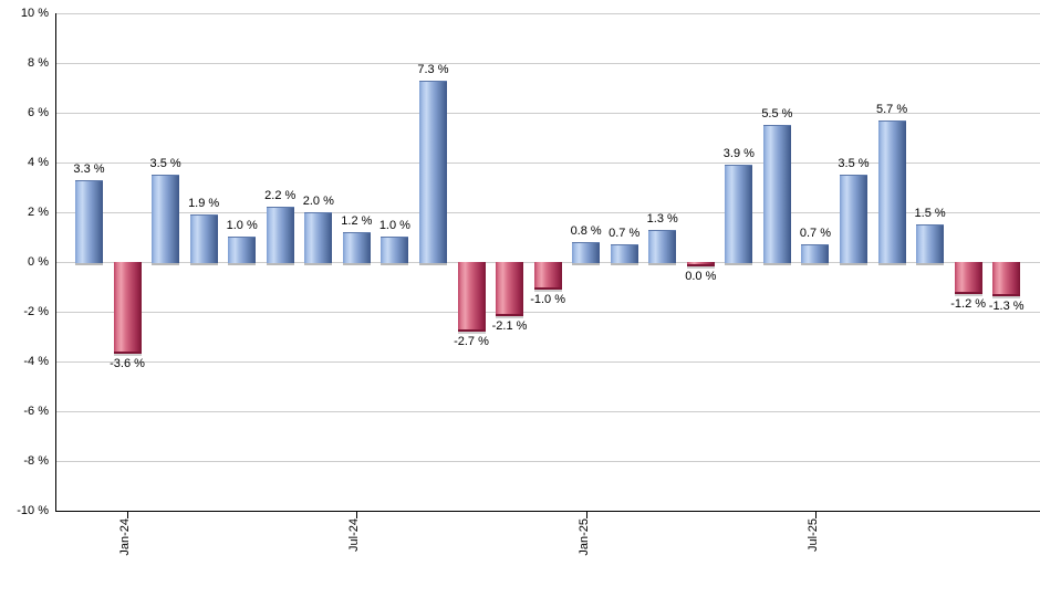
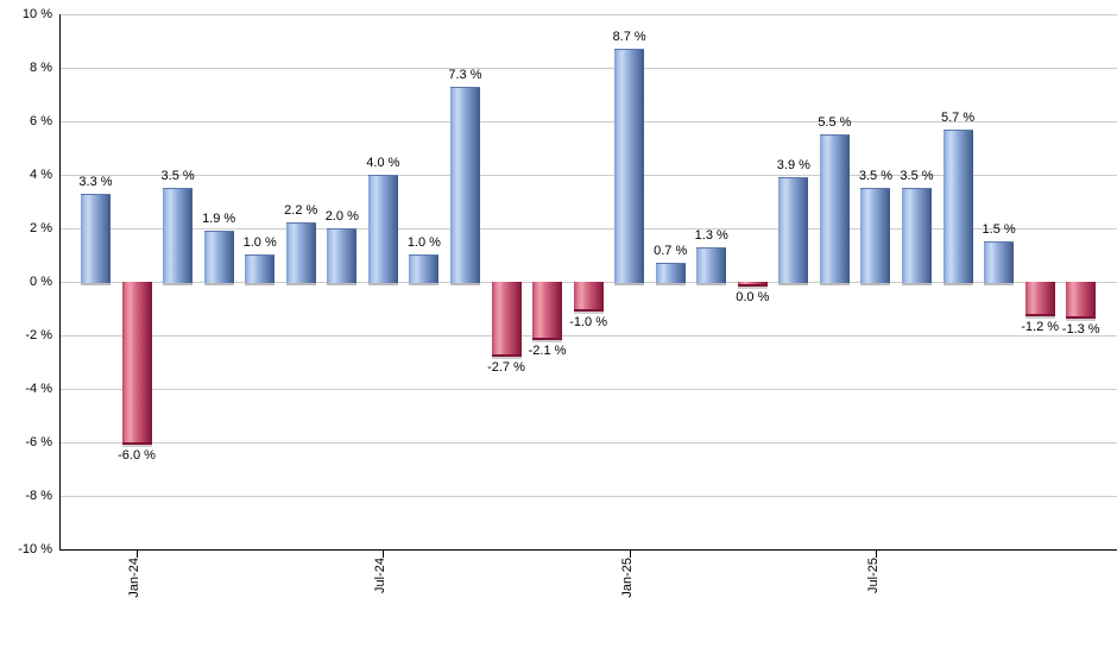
Jan-24: -3.6 -> -6.0
Jul-24: 1.2 -> 4.0
Jan-25: 0.8 -> 8.7
Jul-25: 0.7 -> 3.5
